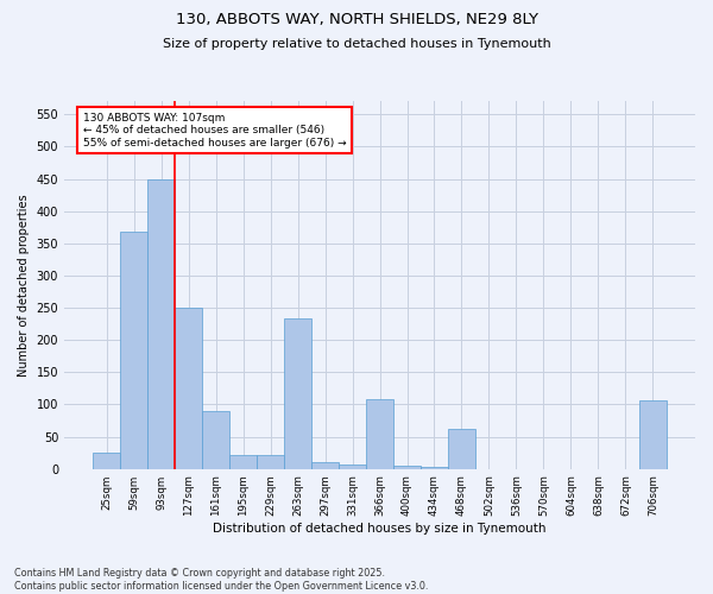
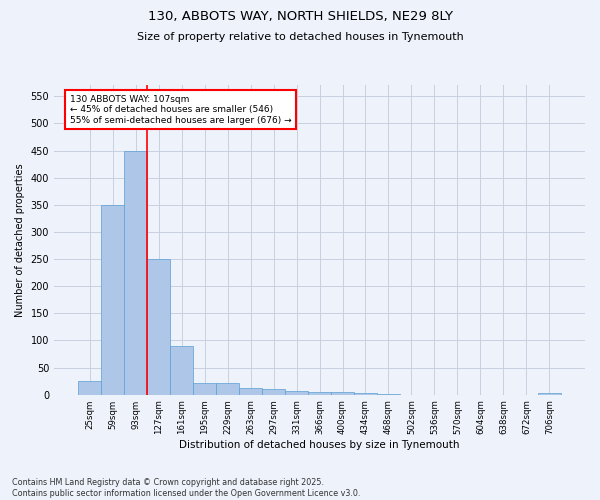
59sqm: 368 -> 350
263sqm: 234 -> 12
366sqm: 108 -> 5
468sqm: 62 -> 1
706sqm: 106 -> 3
